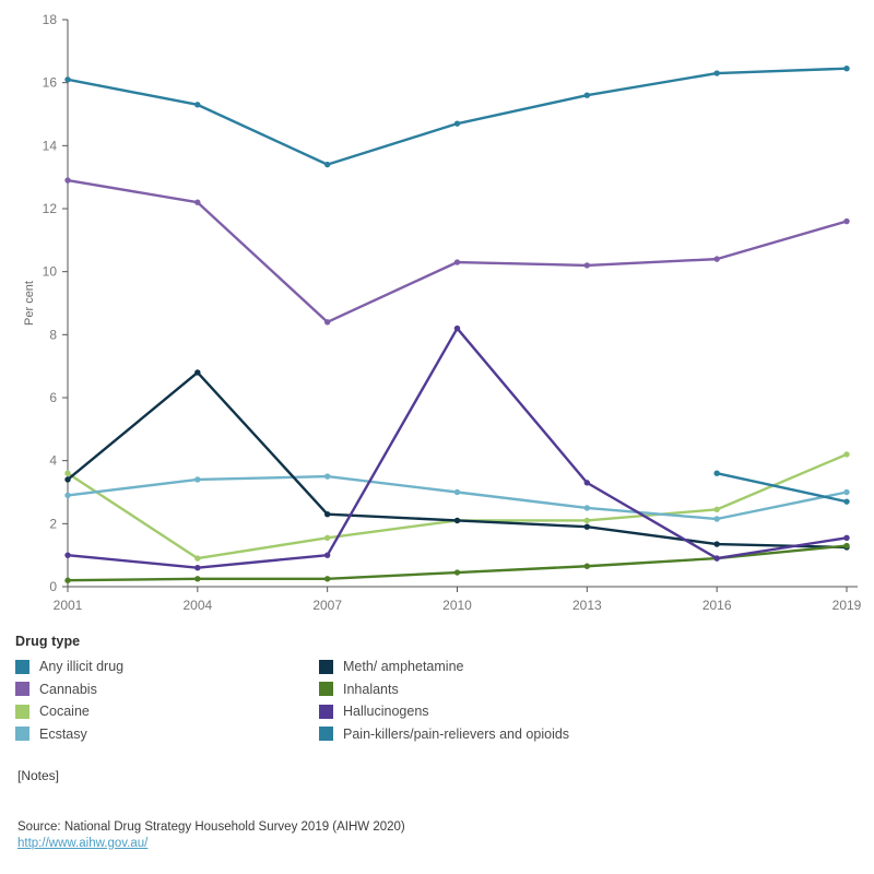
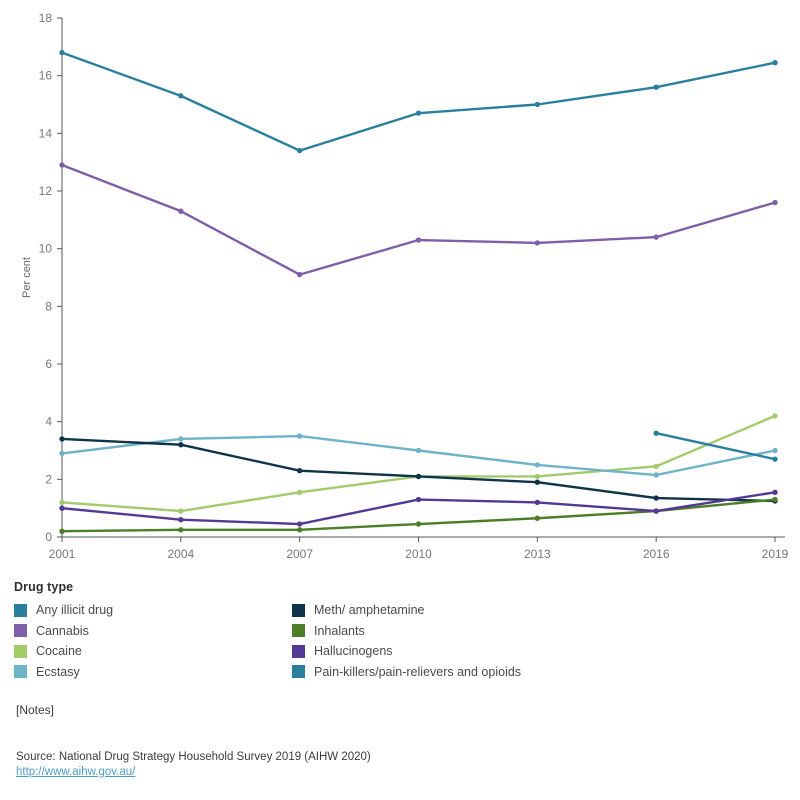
Any illicit drug/2001: 16.1 -> 16.8
Cocaine/2001: 3.6 -> 1.2
Cannabis/2004: 12.2 -> 11.3
Meth/ amphetamine/2004: 6.8 -> 3.2
Cannabis/2007: 8.4 -> 9.1
Hallucinogens/2007: 1.0 -> 0.5
Hallucinogens/2010: 8.2 -> 1.3
Any illicit drug/2013: 15.6 -> 15.0
Hallucinogens/2013: 3.3 -> 1.2
Any illicit drug/2016: 16.3 -> 15.6
